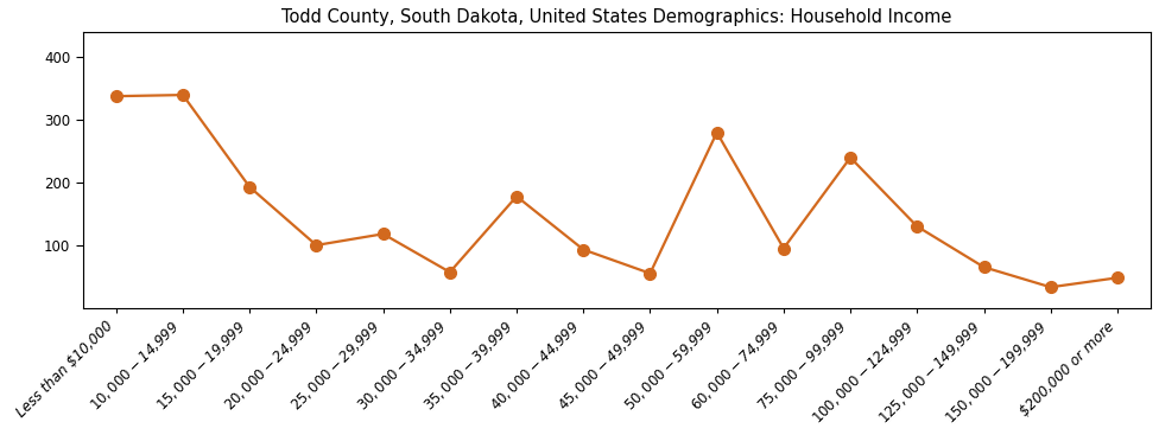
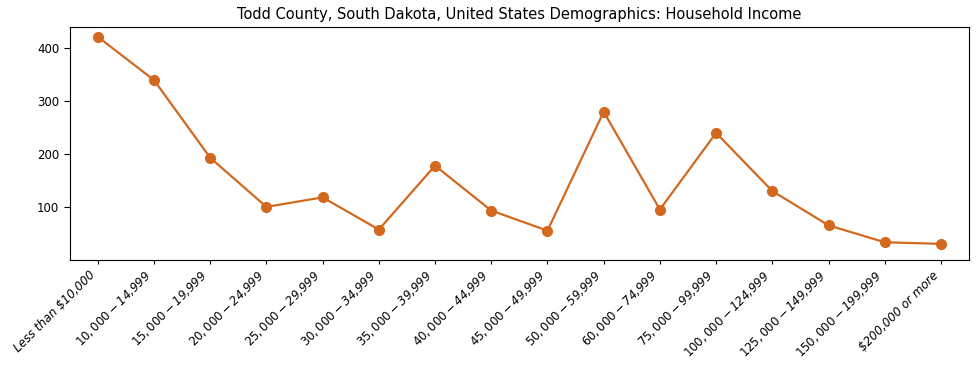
Less than $10,000: 338 -> 422
$200,000 or more: 48 -> 30
